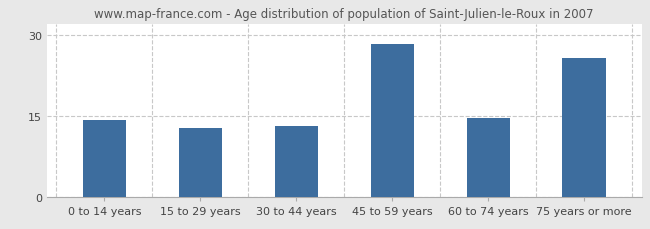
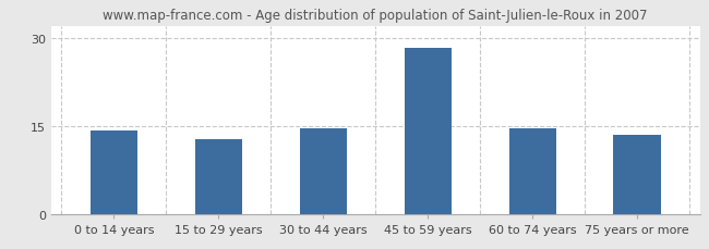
30 to 44 years: 13.2 -> 14.7
75 years or more: 25.8 -> 13.5
